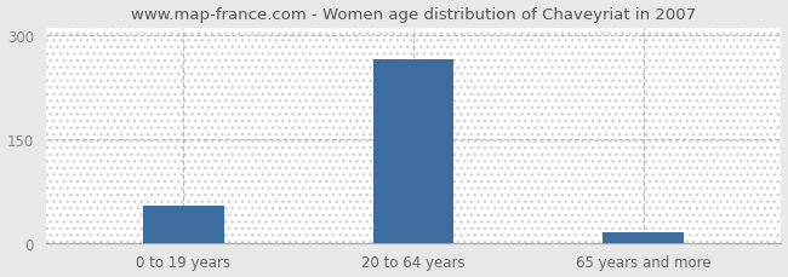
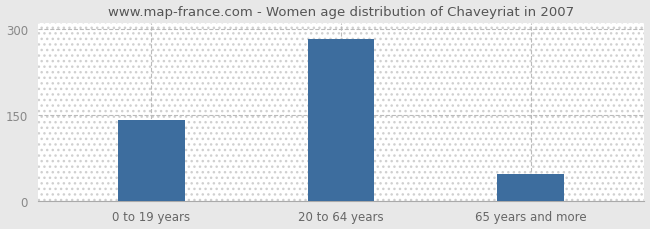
0 to 19 years: 54 -> 140
20 to 64 years: 264 -> 282
65 years and more: 16 -> 46
